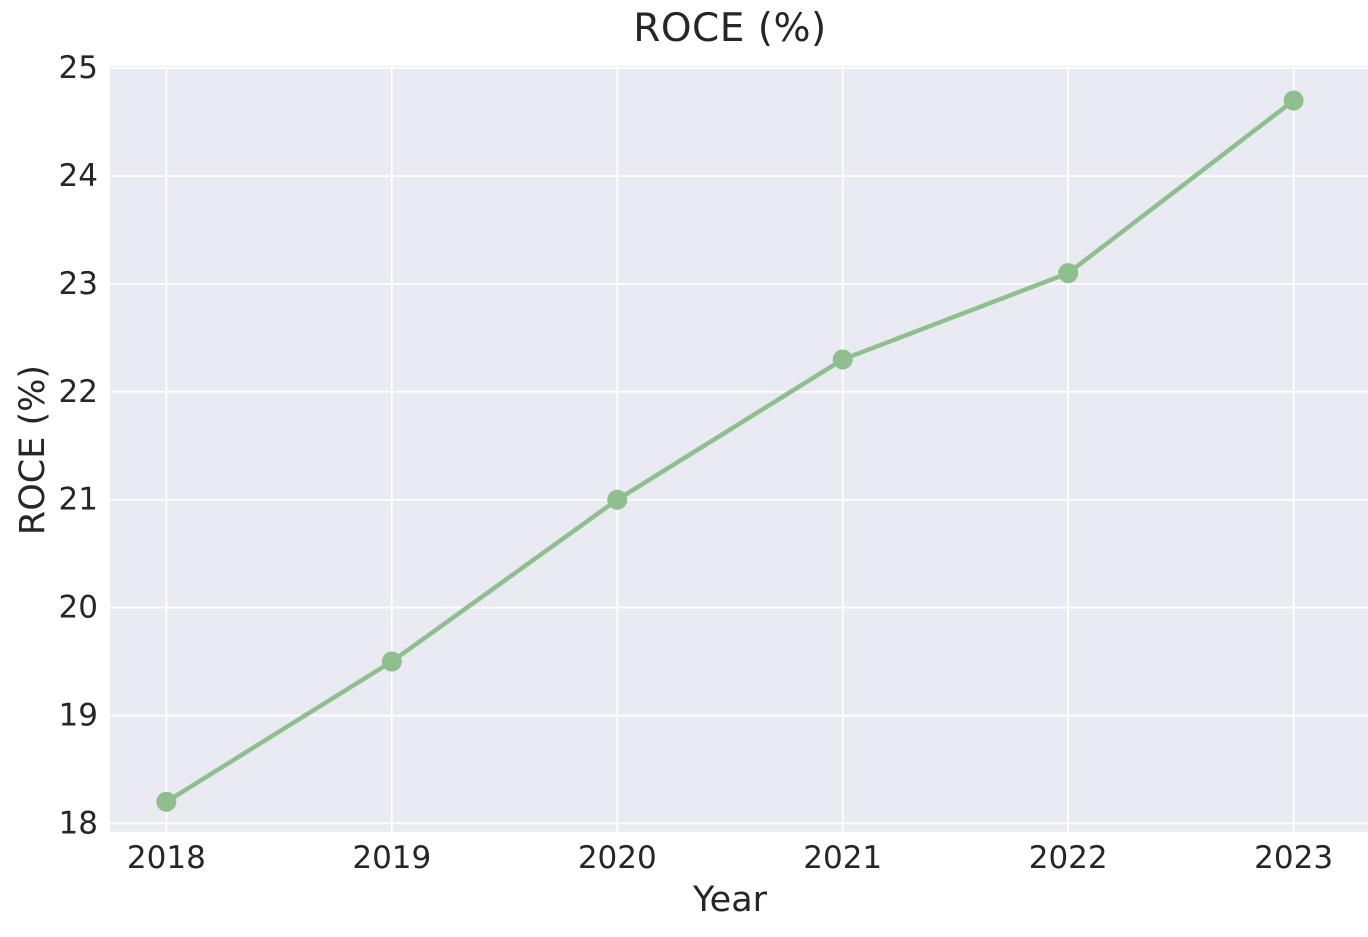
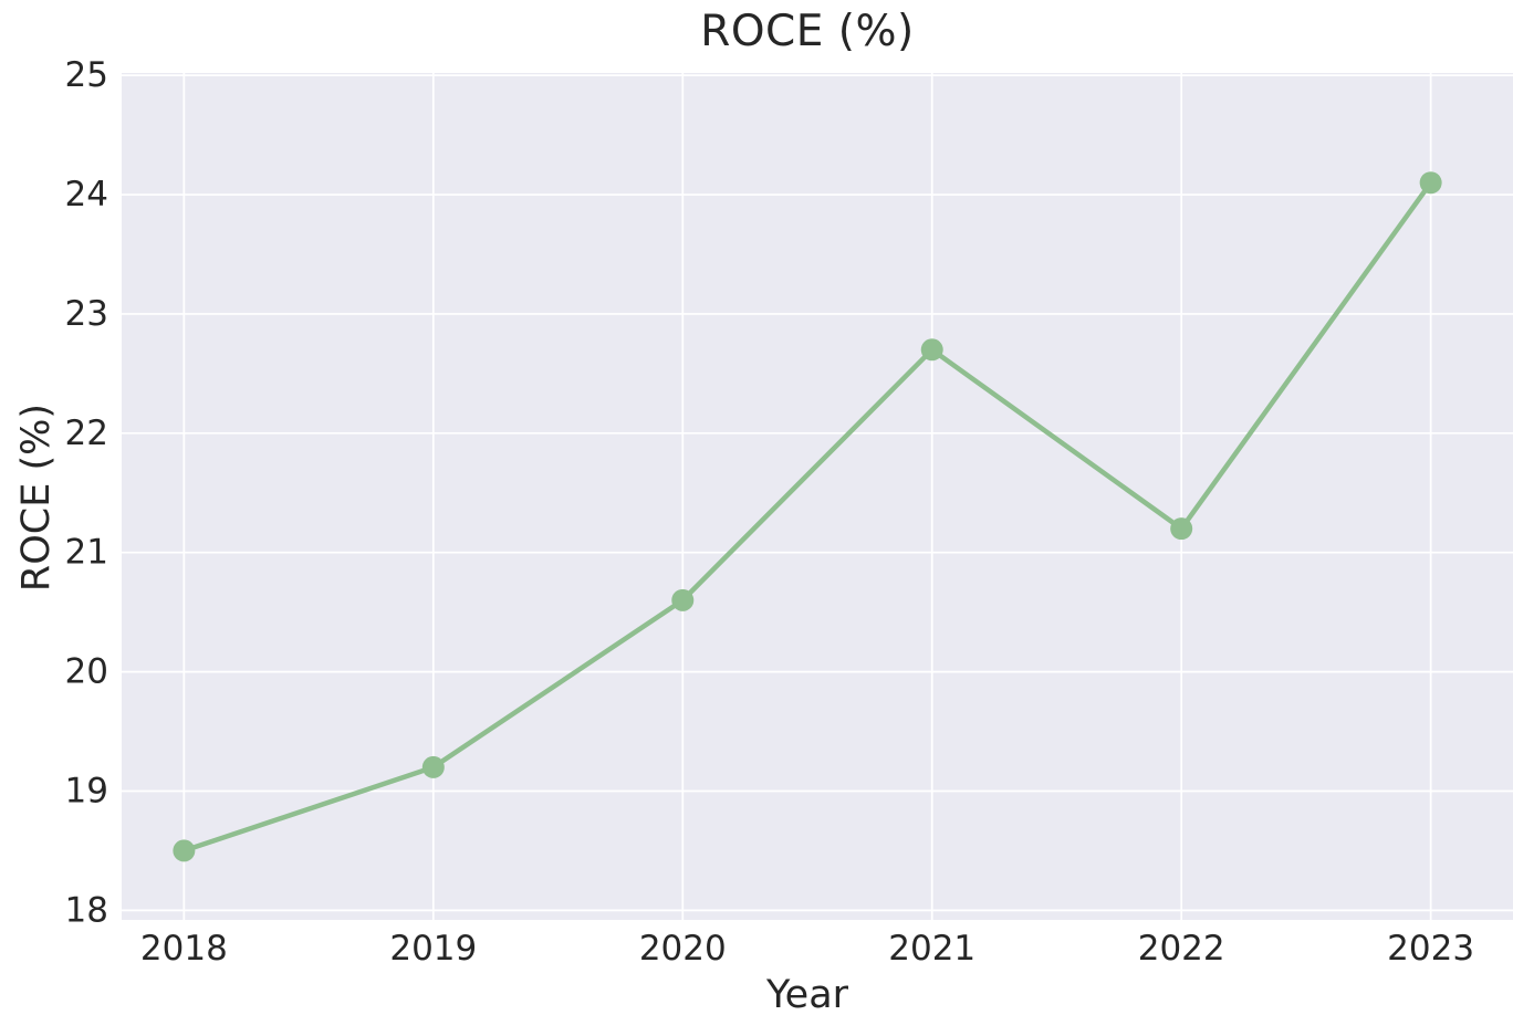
2018: 18.2 -> 18.5
2019: 19.5 -> 19.2
2020: 21.0 -> 20.6
2021: 22.3 -> 22.7
2022: 23.1 -> 21.2
2023: 24.7 -> 24.1
